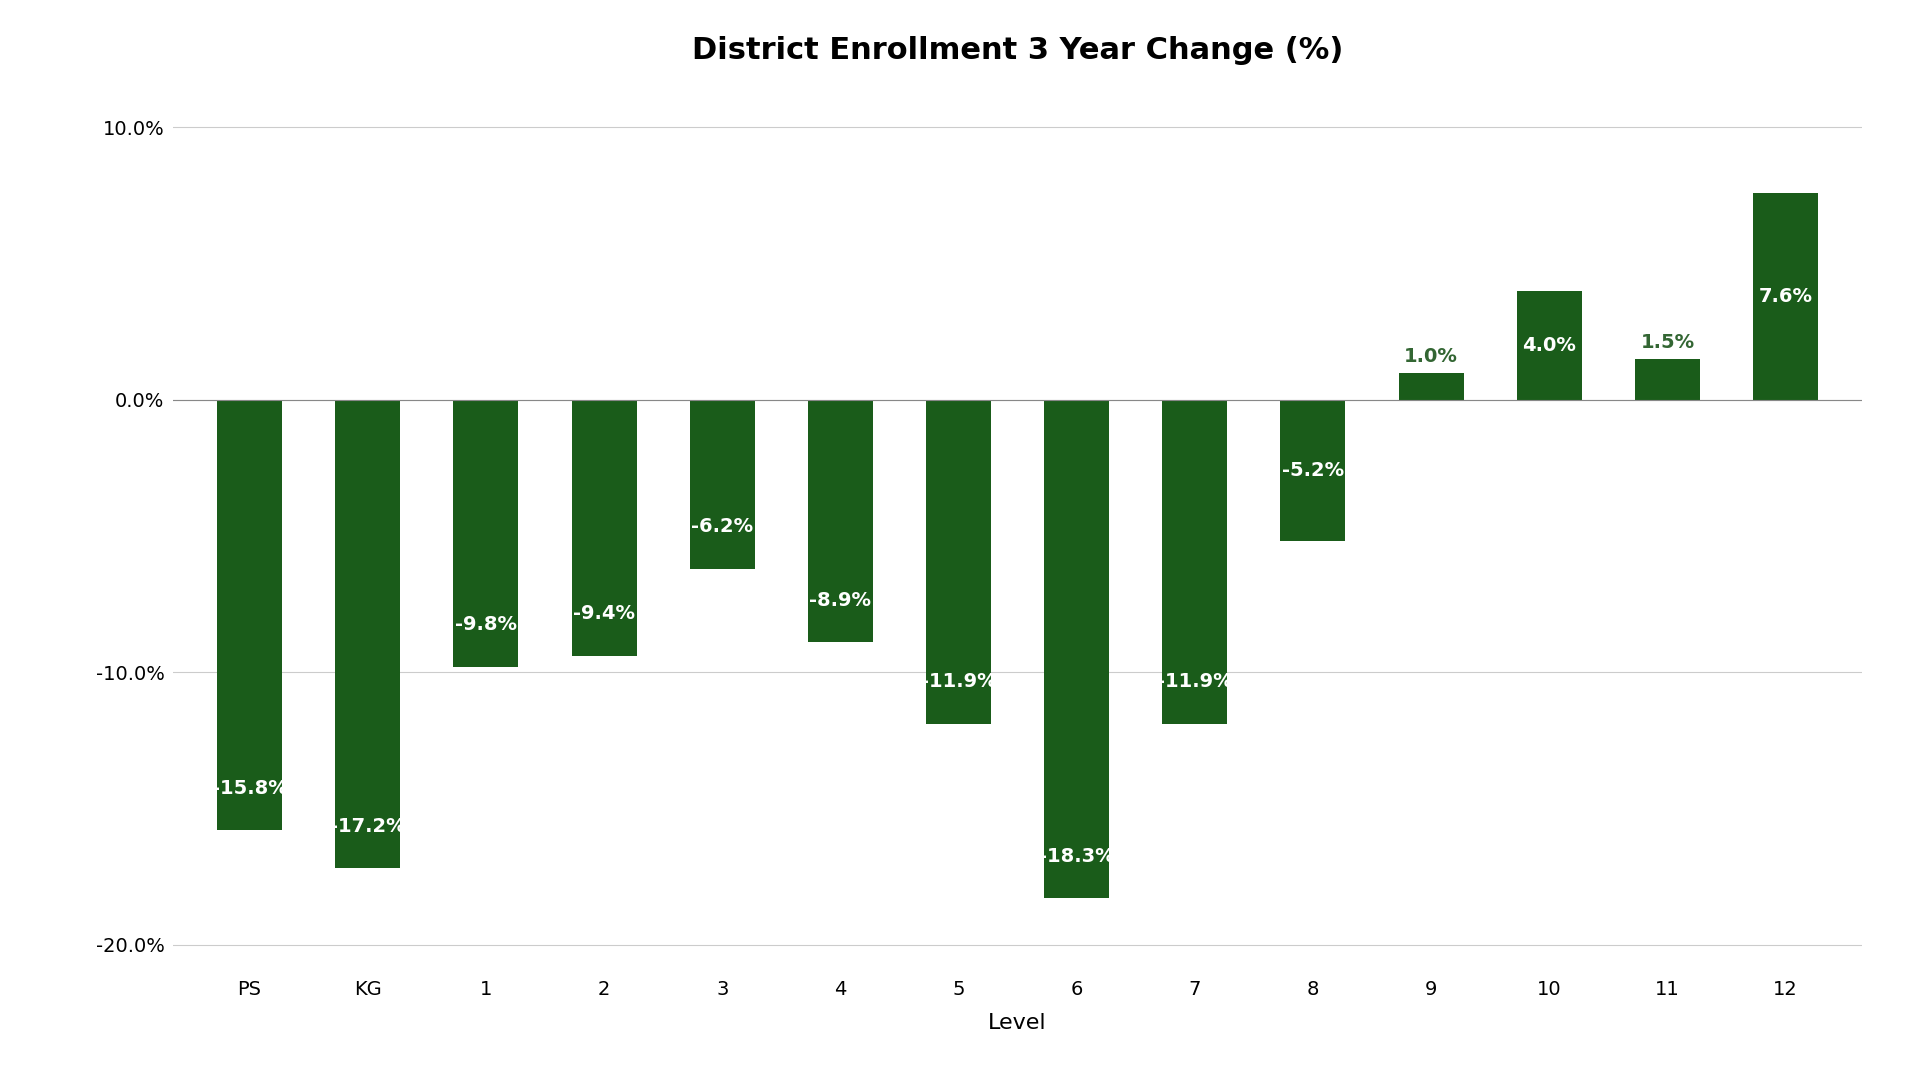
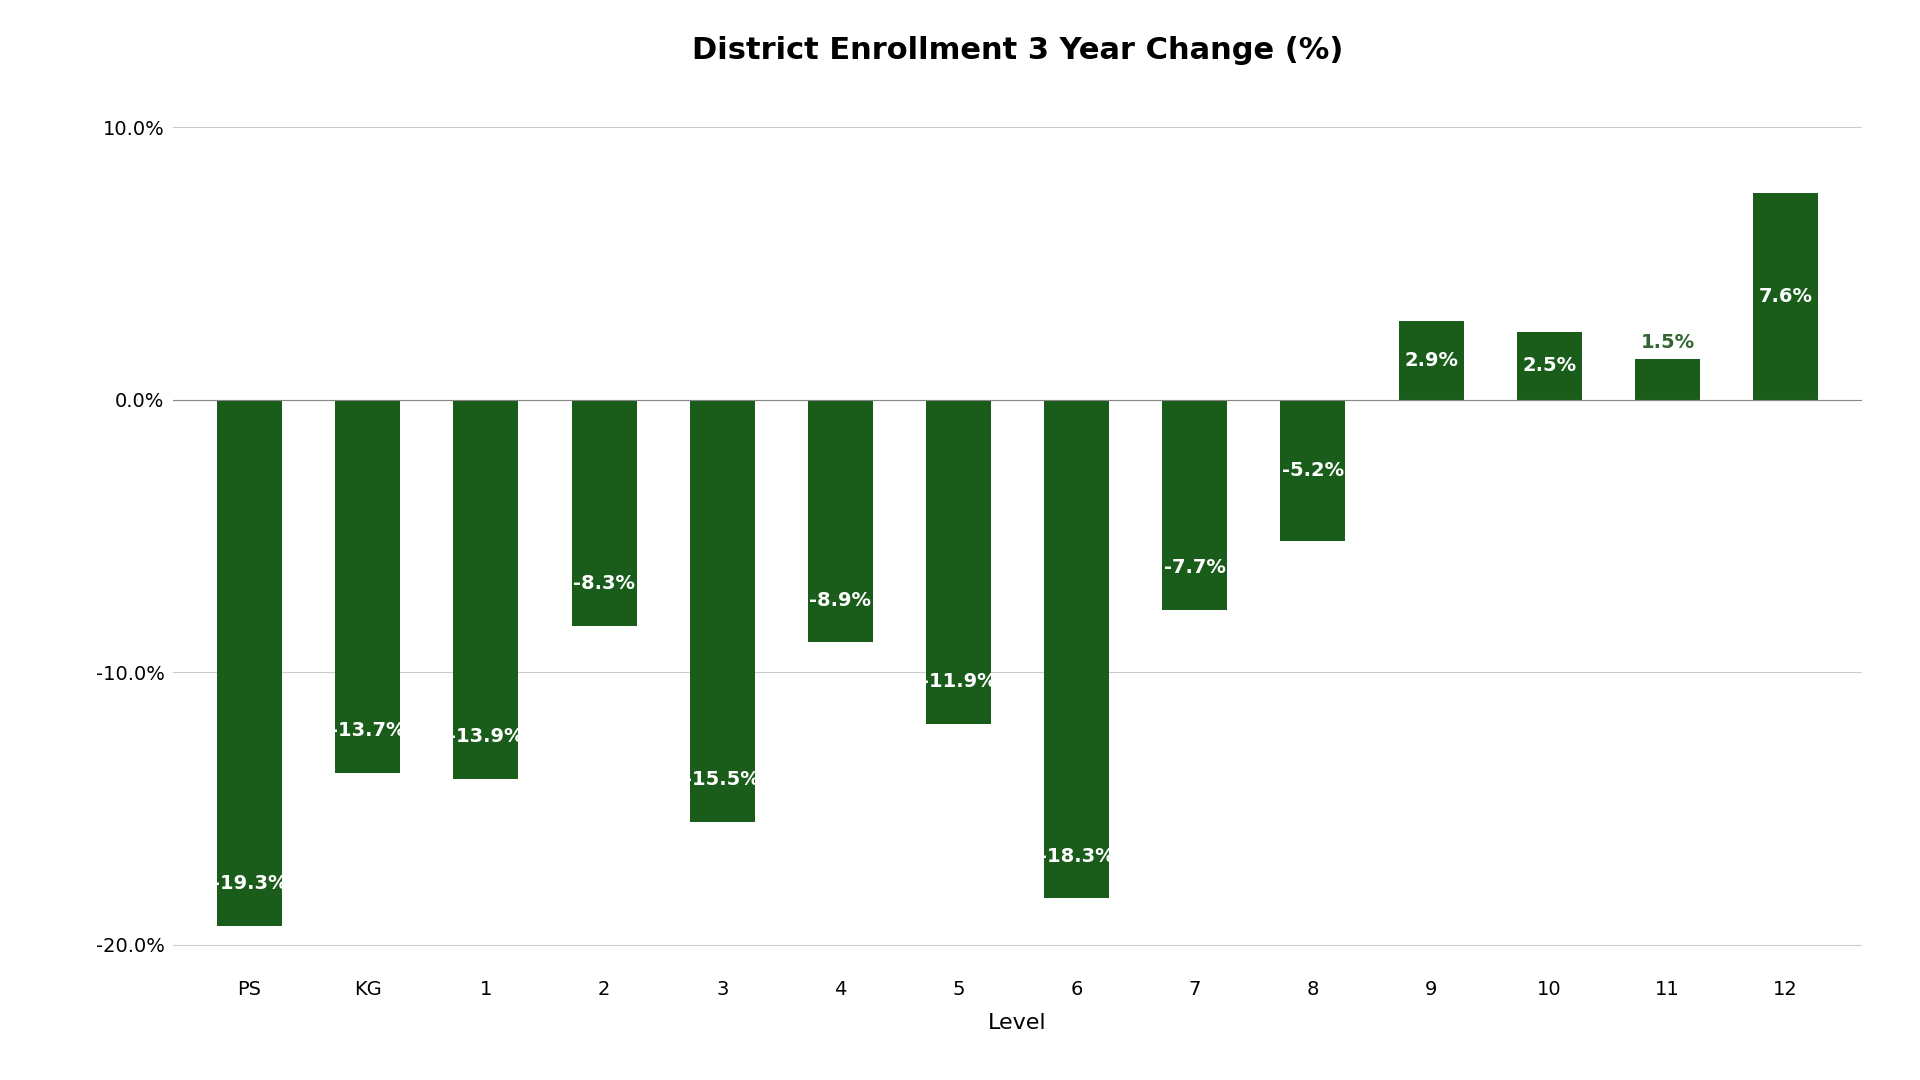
PS: -15.8% -> -19.3%
KG: -17.2% -> -13.7%
1: -9.8% -> -13.9%
2: -9.4% -> -8.3%
3: -6.2% -> -15.5%
7: -11.9% -> -7.7%
9: 1.0% -> 2.9%
10: 4.0% -> 2.5%
